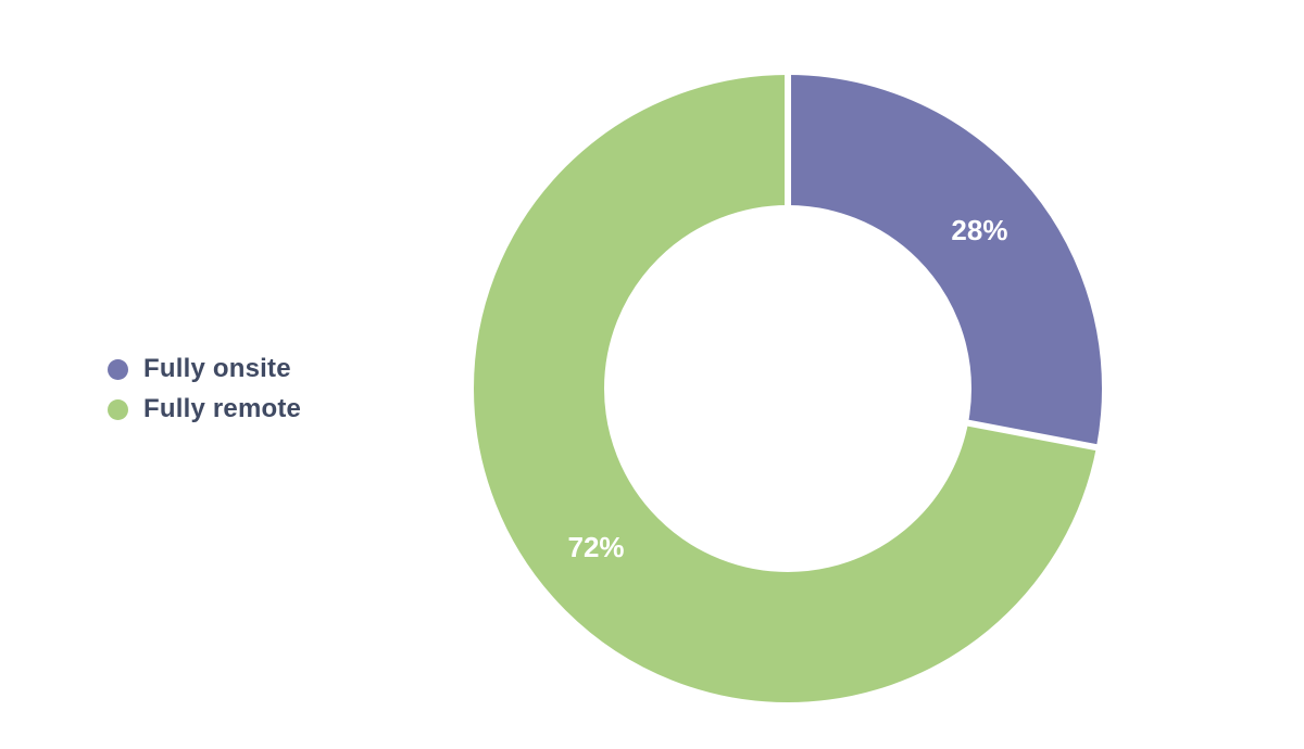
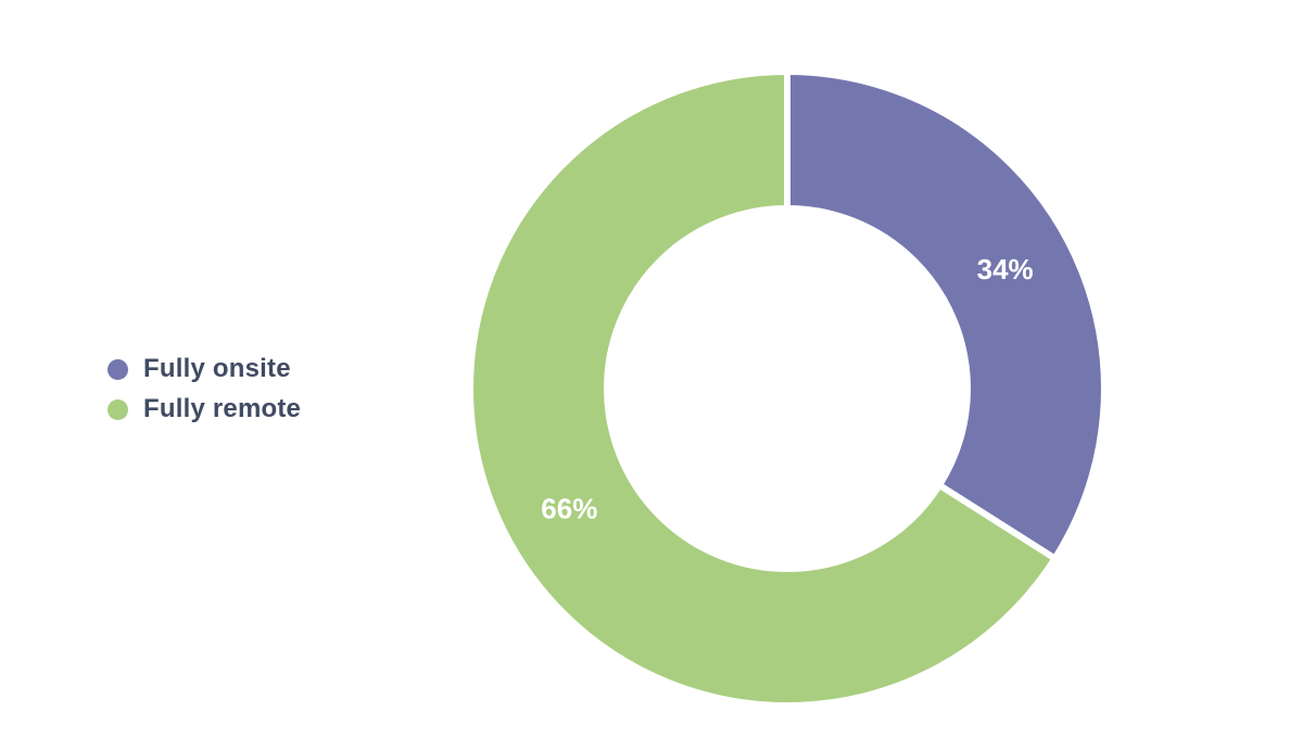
Fully onsite: 28% -> 34%
Fully remote: 72% -> 66%
